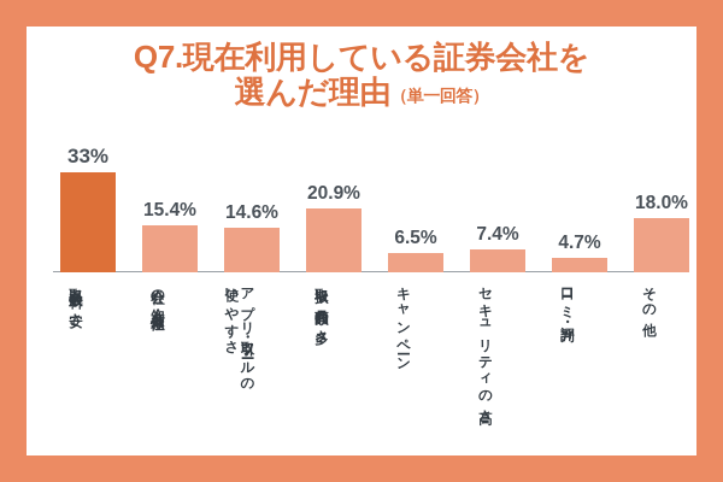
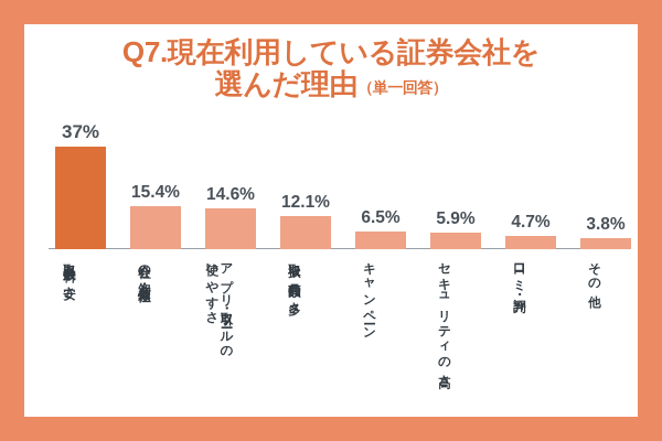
取引手数料の安さ: 33% -> 37%
取扱い商品数の多さ: 20.9% -> 12.1%
セキュリティの高さ: 7.4% -> 5.9%
その他: 18.0% -> 3.8%
